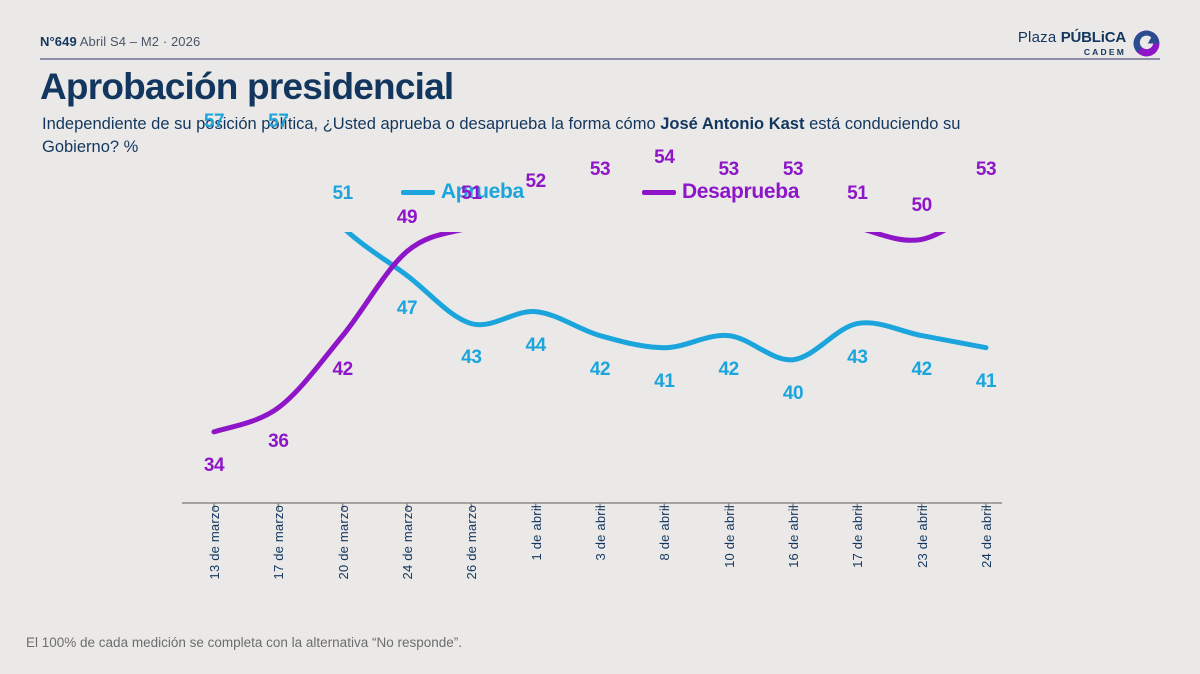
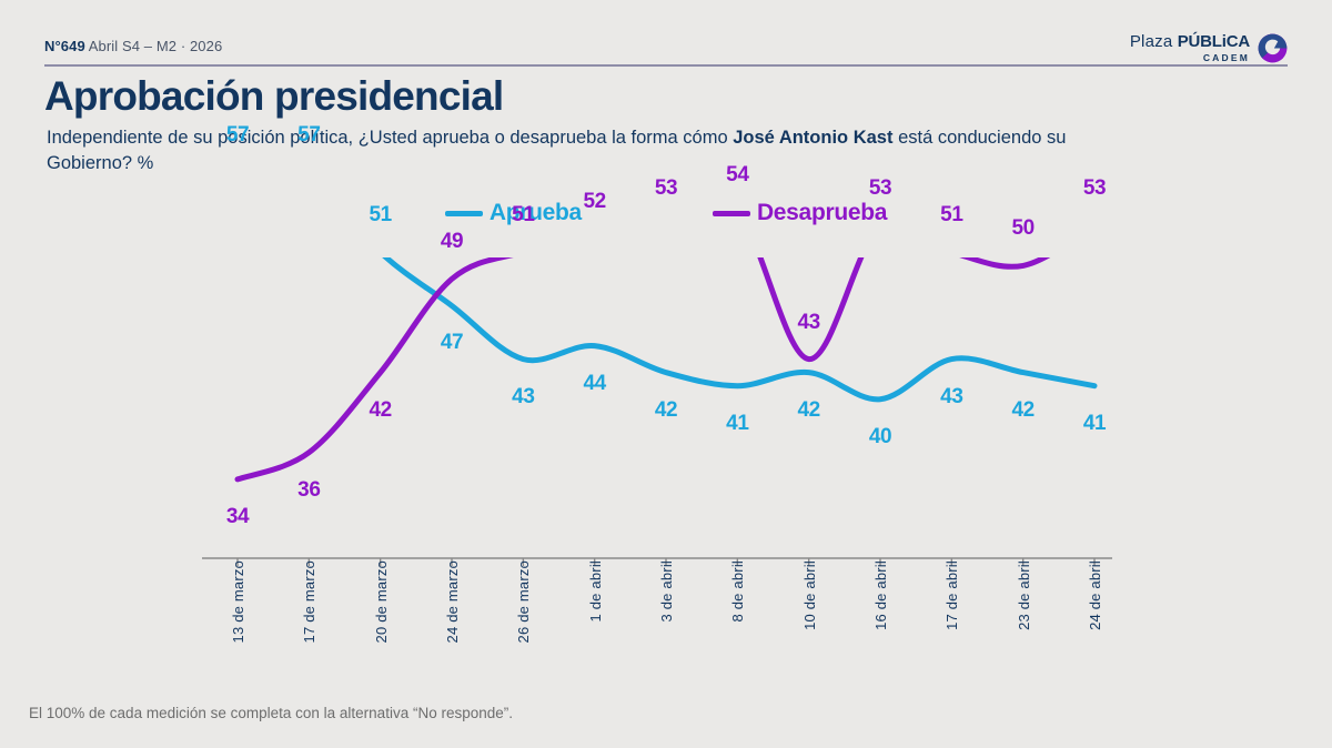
Desaprueba/10 de abril: 53 -> 43
